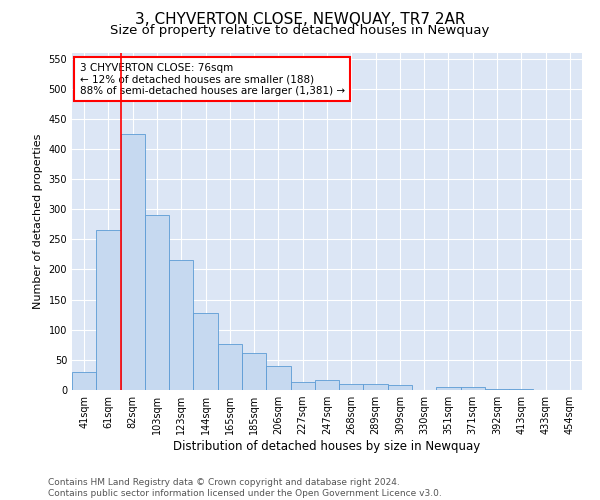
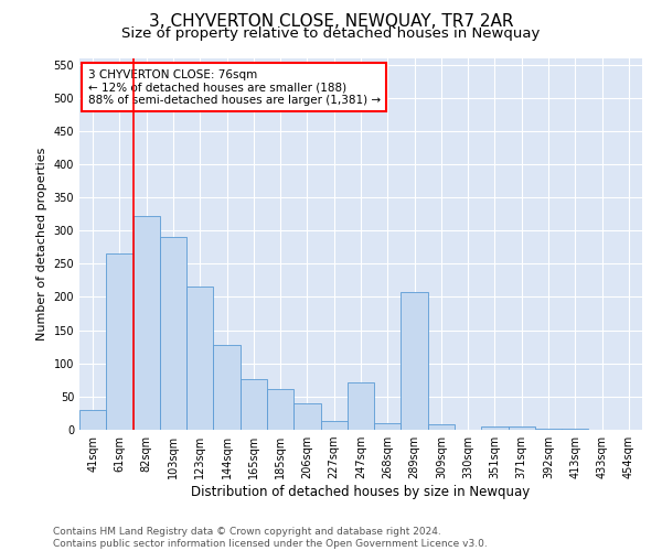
82sqm: 425 -> 322
247sqm: 17 -> 72
289sqm: 10 -> 208
